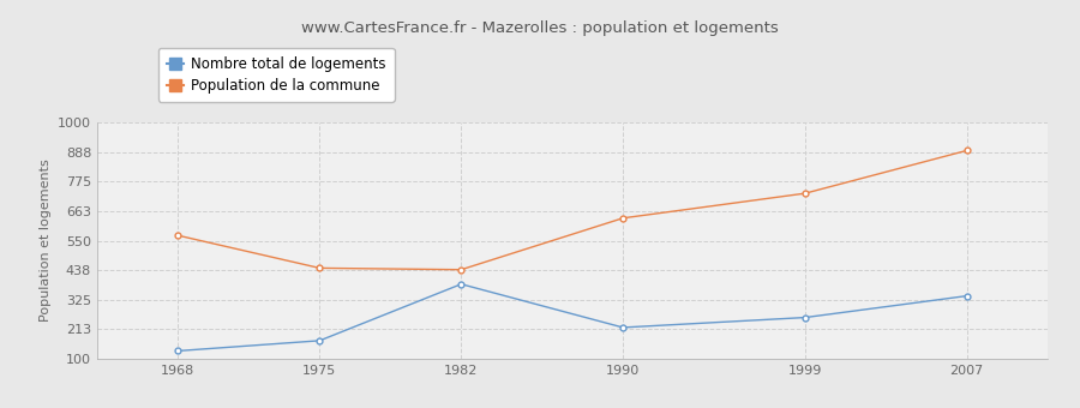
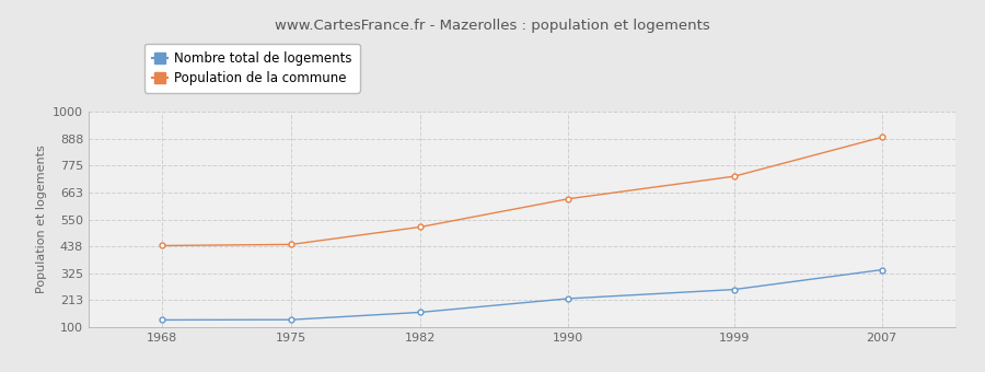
Population de la commune/1968: 570 -> 441
Nombre total de logements/1975: 170 -> 132
Nombre total de logements/1982: 385 -> 163
Population de la commune/1982: 440 -> 519
